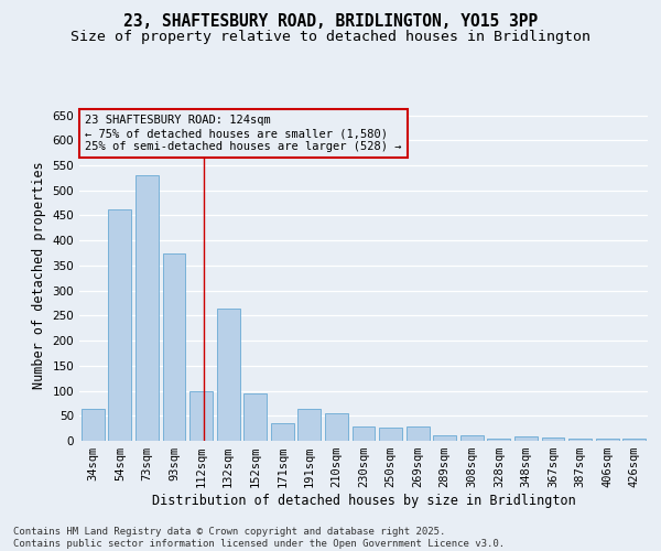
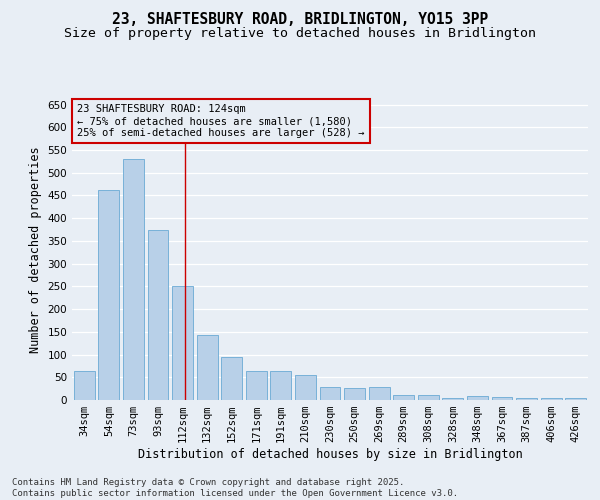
112sqm: 100 -> 250
132sqm: 265 -> 143
171sqm: 35 -> 63
